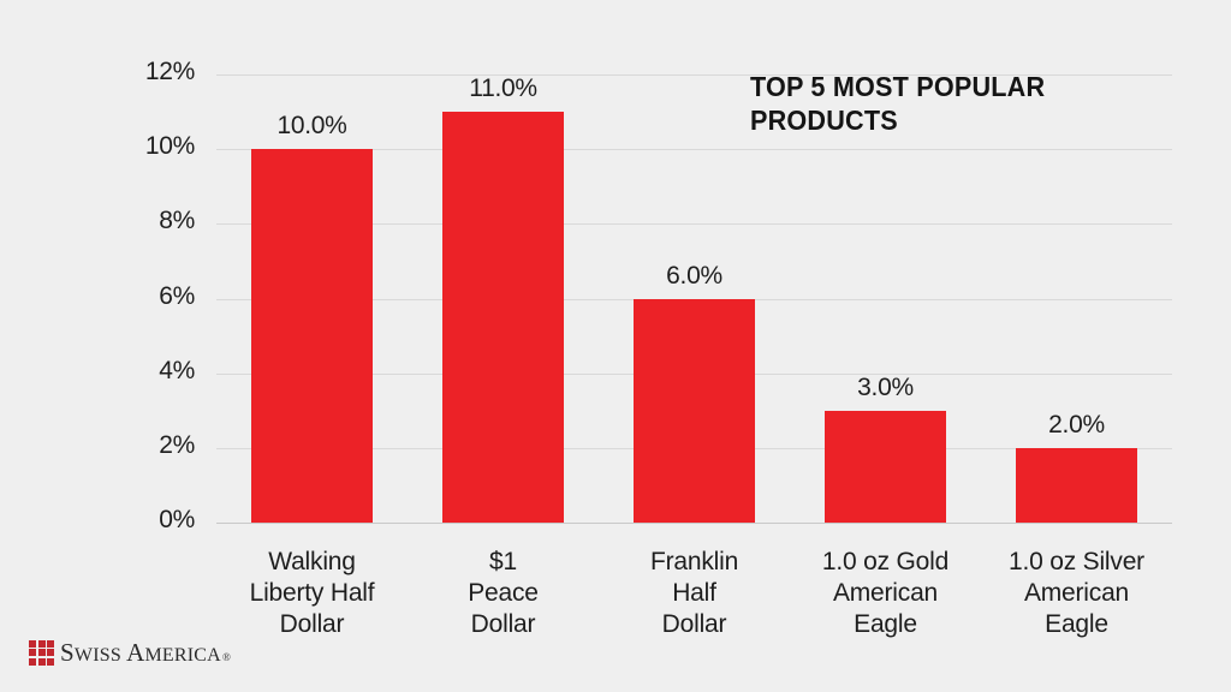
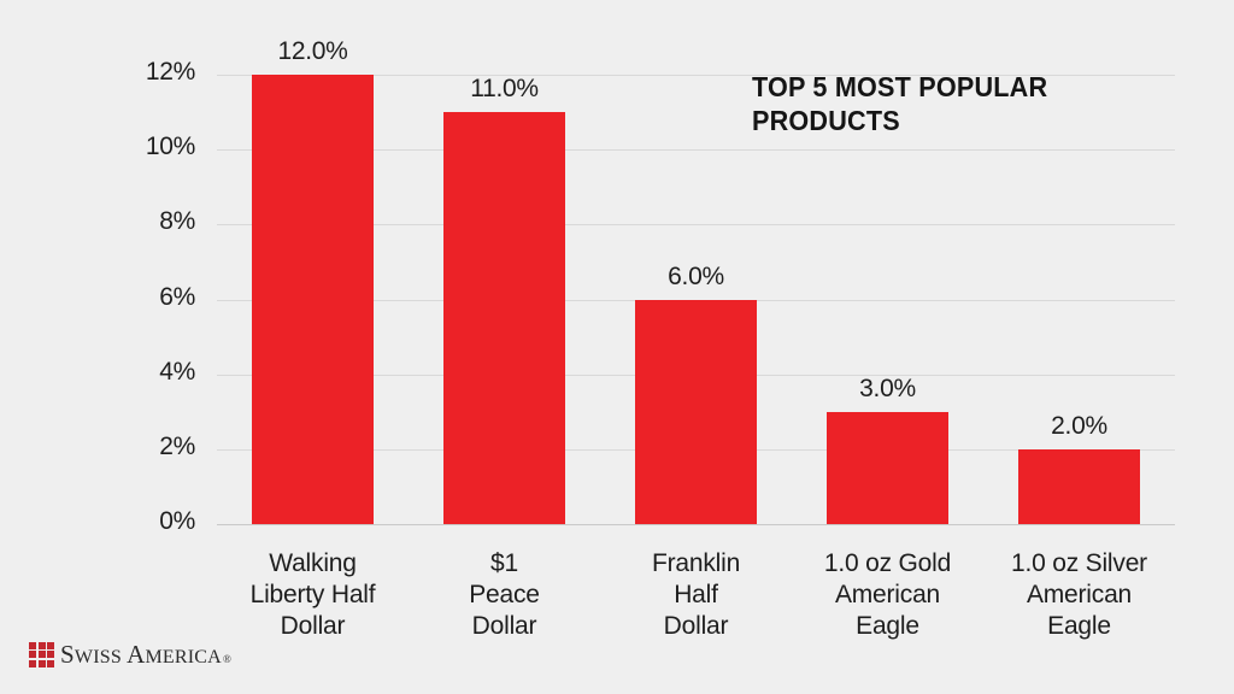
Walking Liberty Half Dollar: 10.0% -> 12.0%
